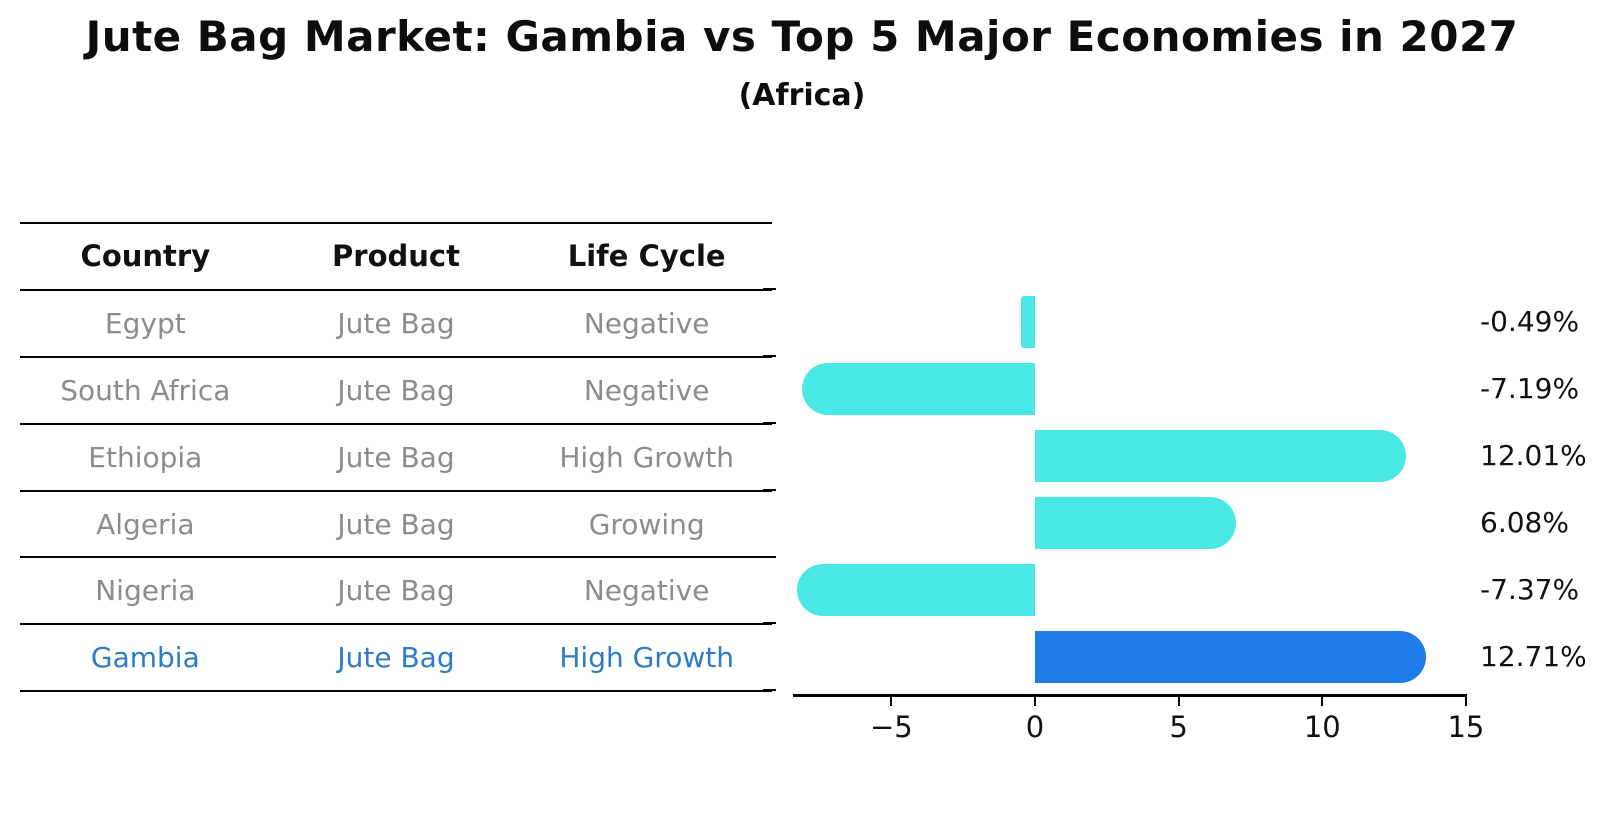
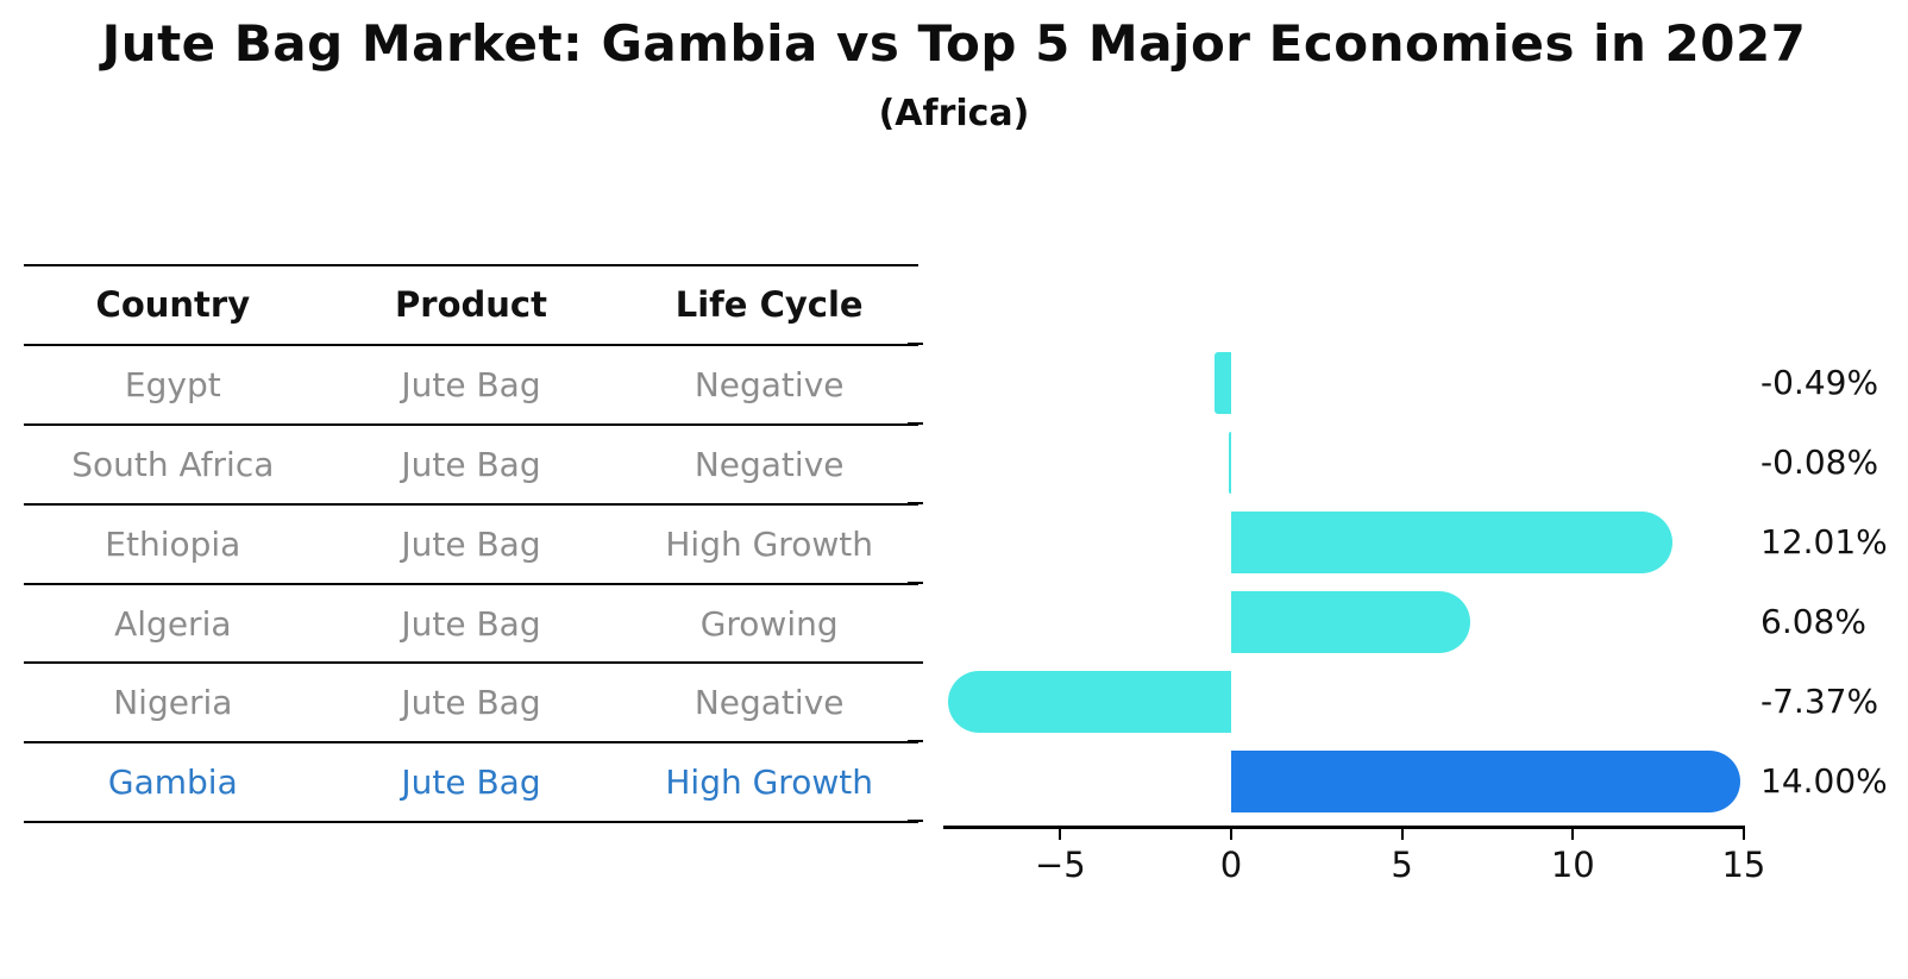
South Africa: -7.19% -> -0.08%
Gambia: 12.71% -> 14.00%
